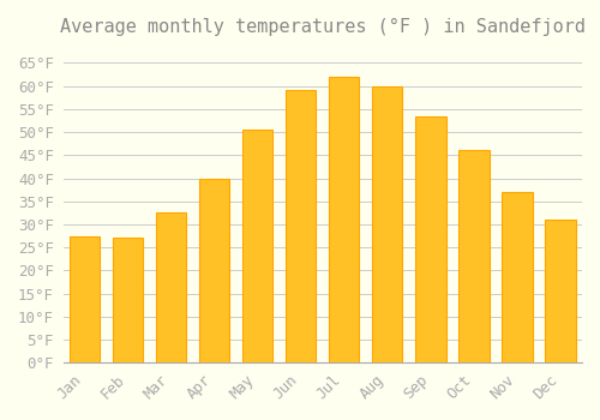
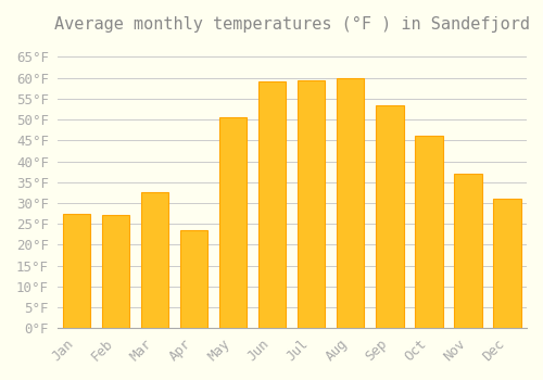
Apr: 40.0°F -> 23.5°F
Jul: 62.0°F -> 59.5°F
